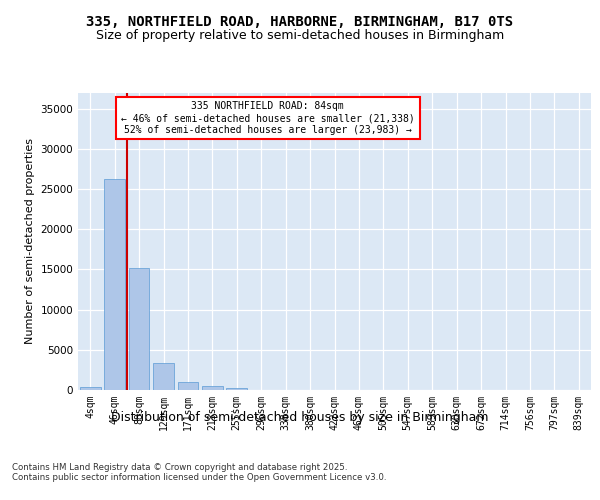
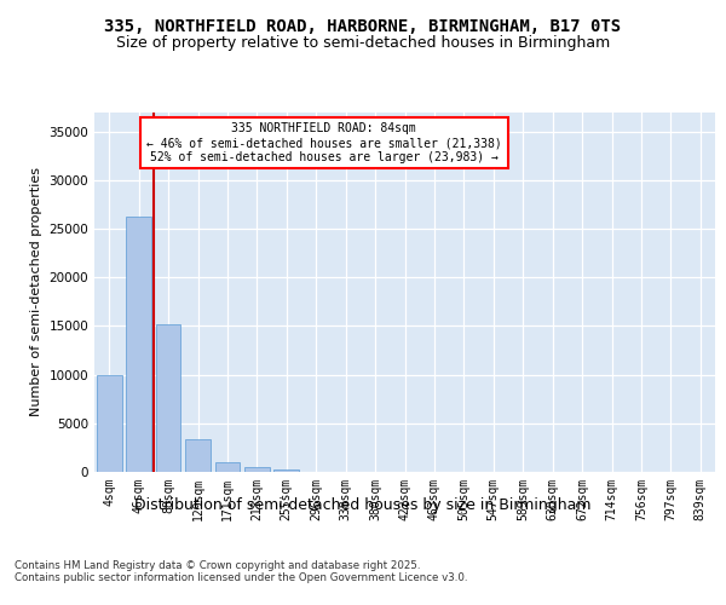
4sqm: 400 -> 10000
